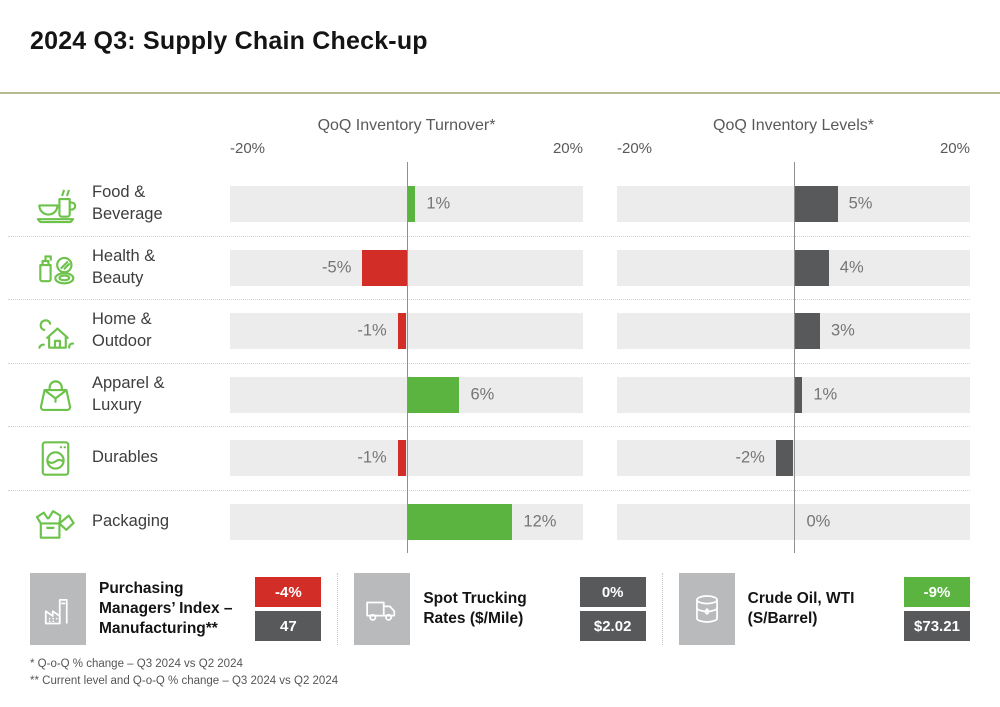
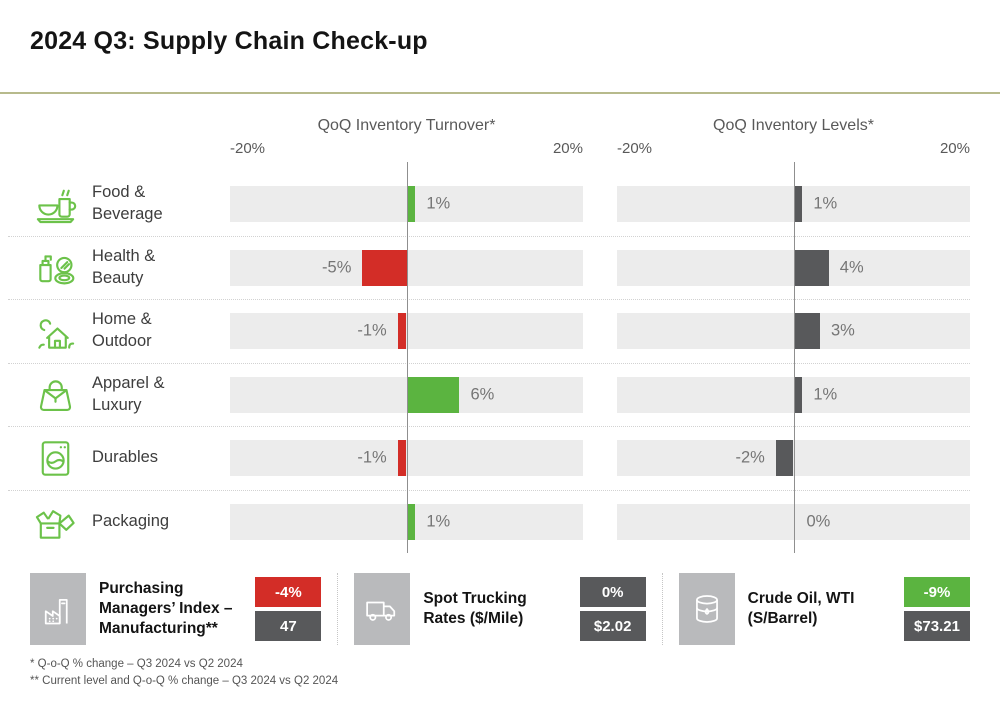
QoQ Inventory Levels*/Food & Beverage: 5% -> 1%
QoQ Inventory Turnover*/Packaging: 12% -> 1%
